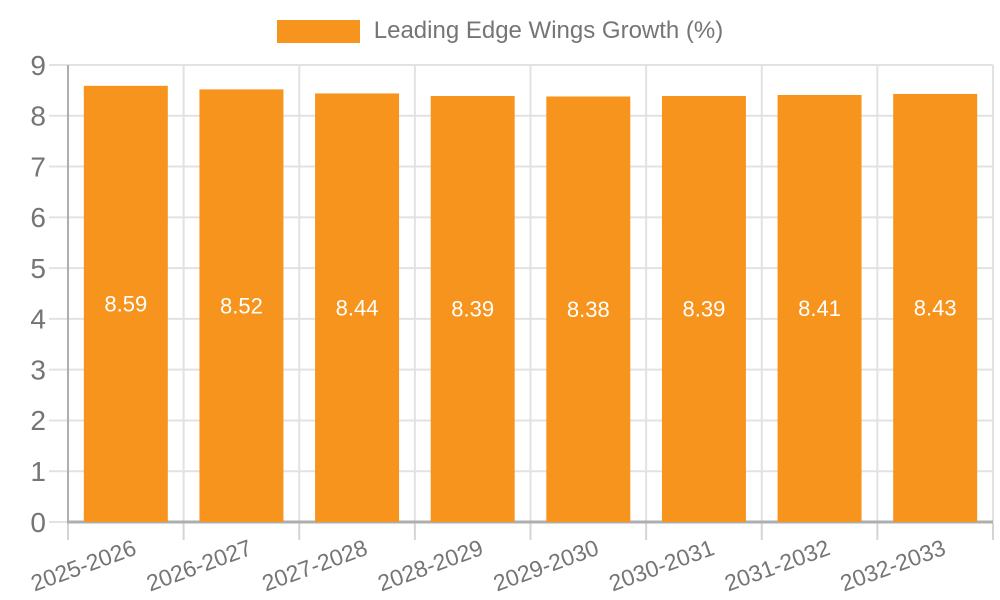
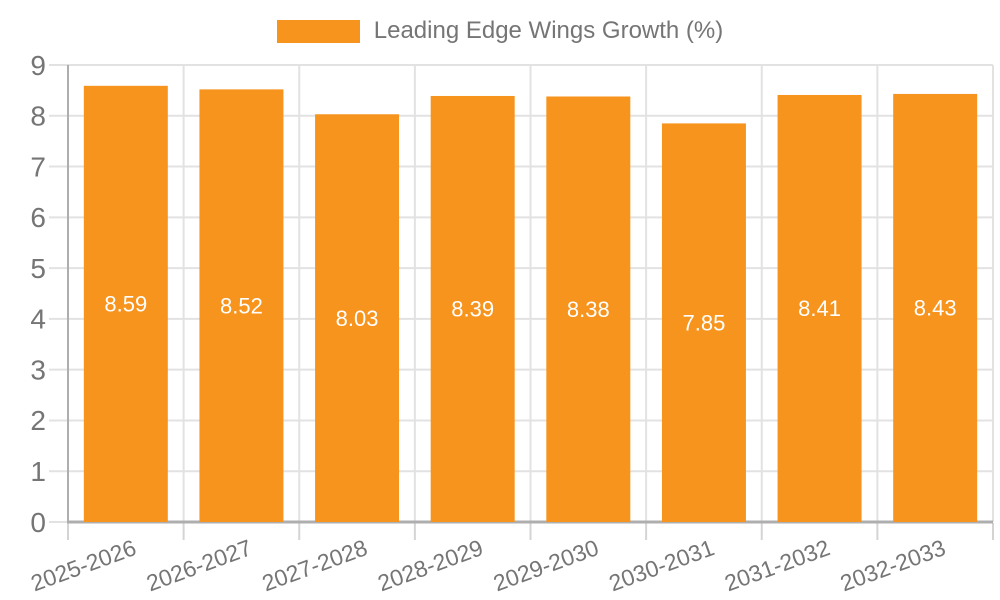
2027-2028: 8.44 -> 8.03
2030-2031: 8.39 -> 7.85
